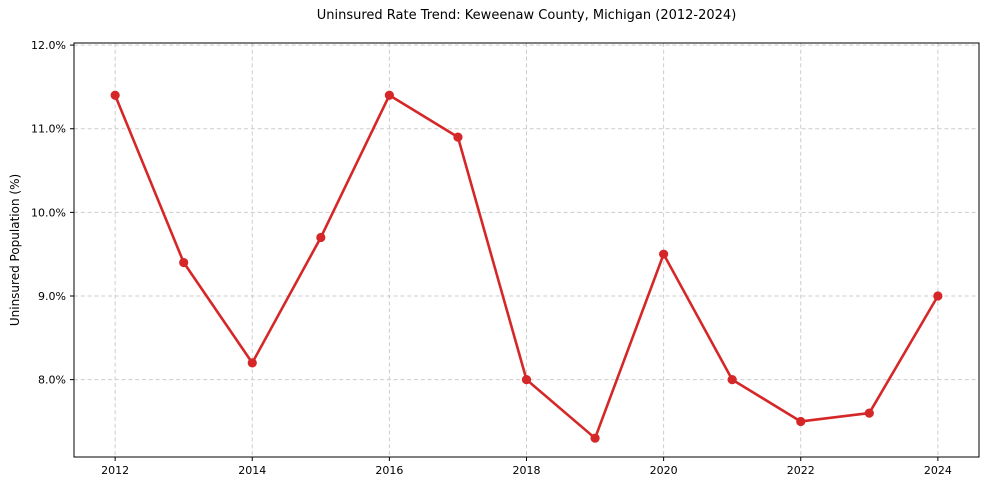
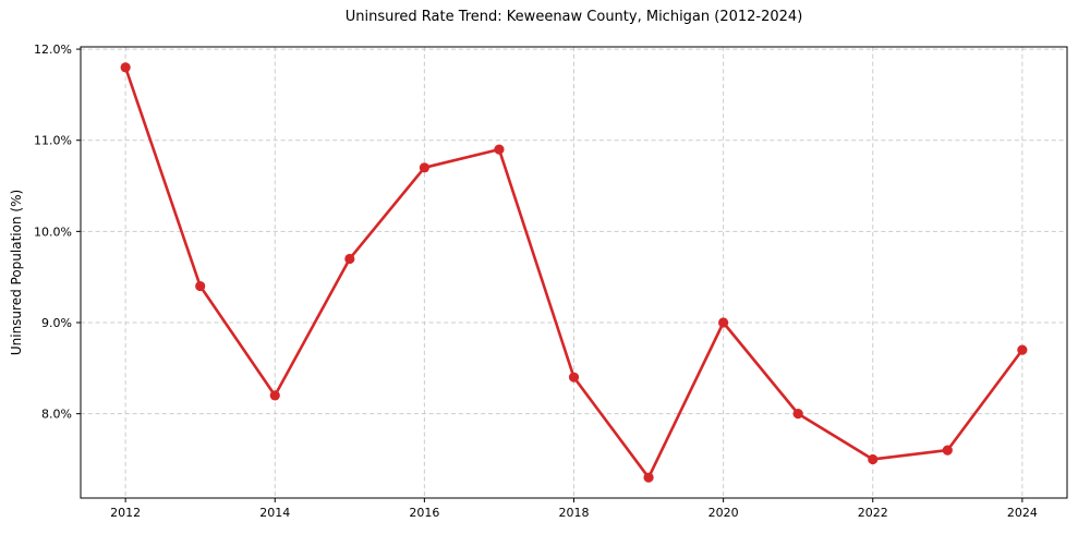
2012: 11.4% -> 11.8%
2016: 11.4% -> 10.7%
2018: 8.0% -> 8.4%
2020: 9.5% -> 9.0%
2024: 9.0% -> 8.7%
